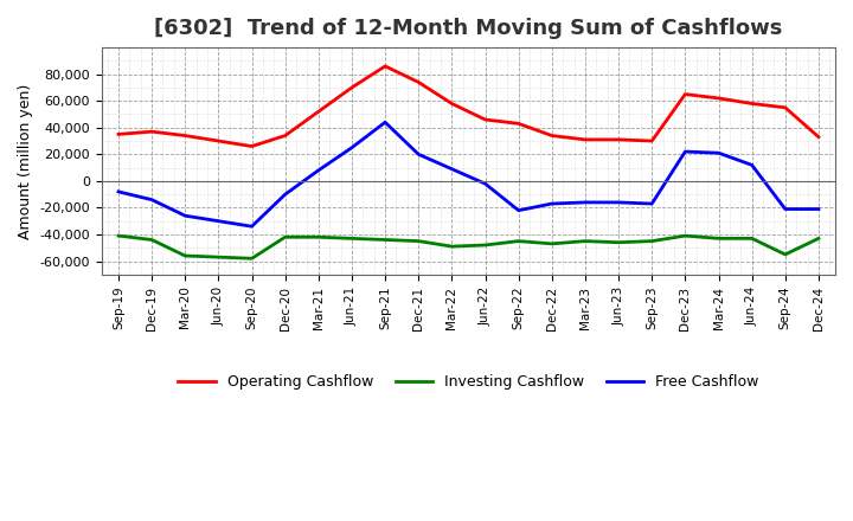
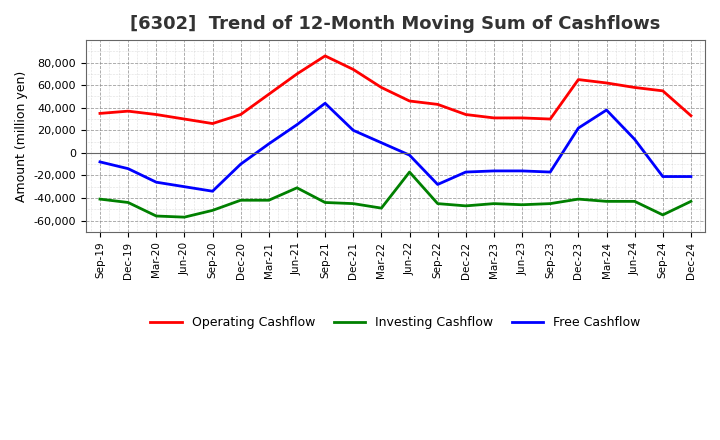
Investing Cashflow/Sep-20: -58,000 -> -51,000
Investing Cashflow/Jun-21: -43,000 -> -31,000
Investing Cashflow/Jun-22: -48,000 -> -17,000
Free Cashflow/Sep-22: -22,000 -> -28,000
Free Cashflow/Mar-24: 21,000 -> 38,000
